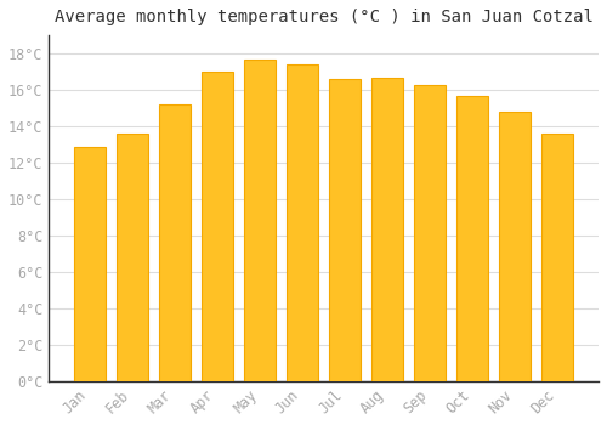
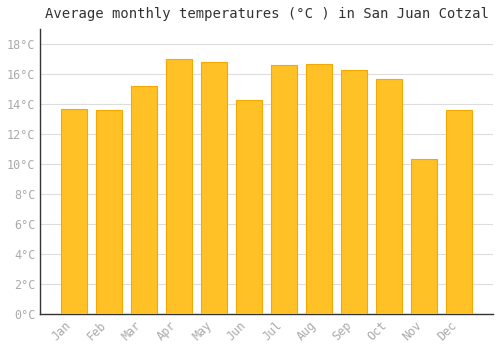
Jan: 12.9°C -> 13.7°C
May: 17.7°C -> 16.8°C
Jun: 17.4°C -> 14.3°C
Nov: 14.8°C -> 10.3°C
